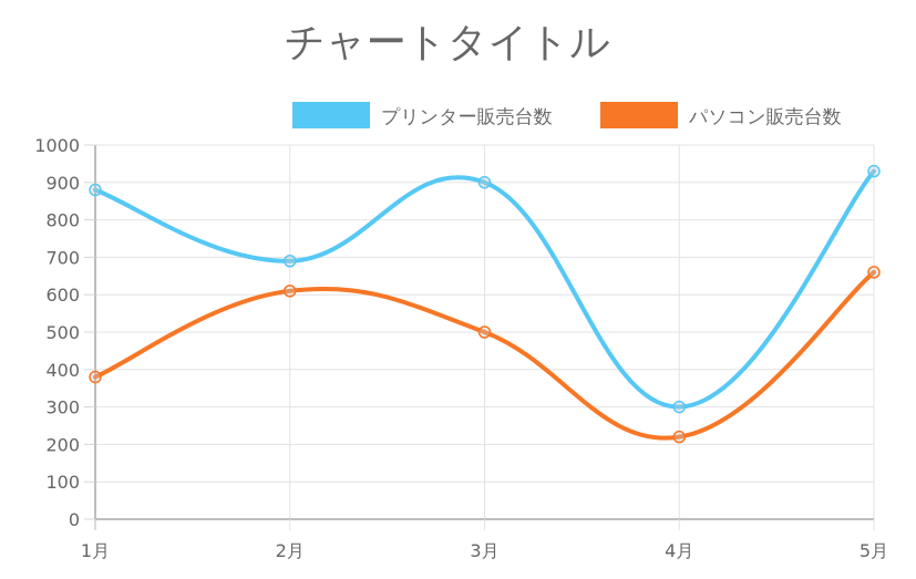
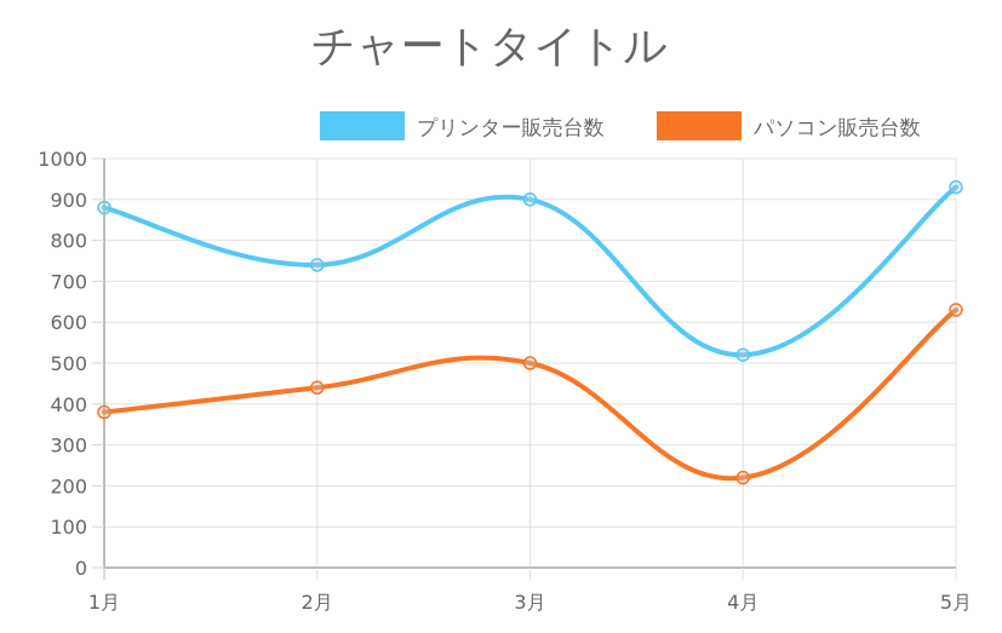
プリンター販売台数/2月: 690 -> 740
パソコン販売台数/2月: 610 -> 440
プリンター販売台数/4月: 300 -> 520
パソコン販売台数/5月: 660 -> 630
